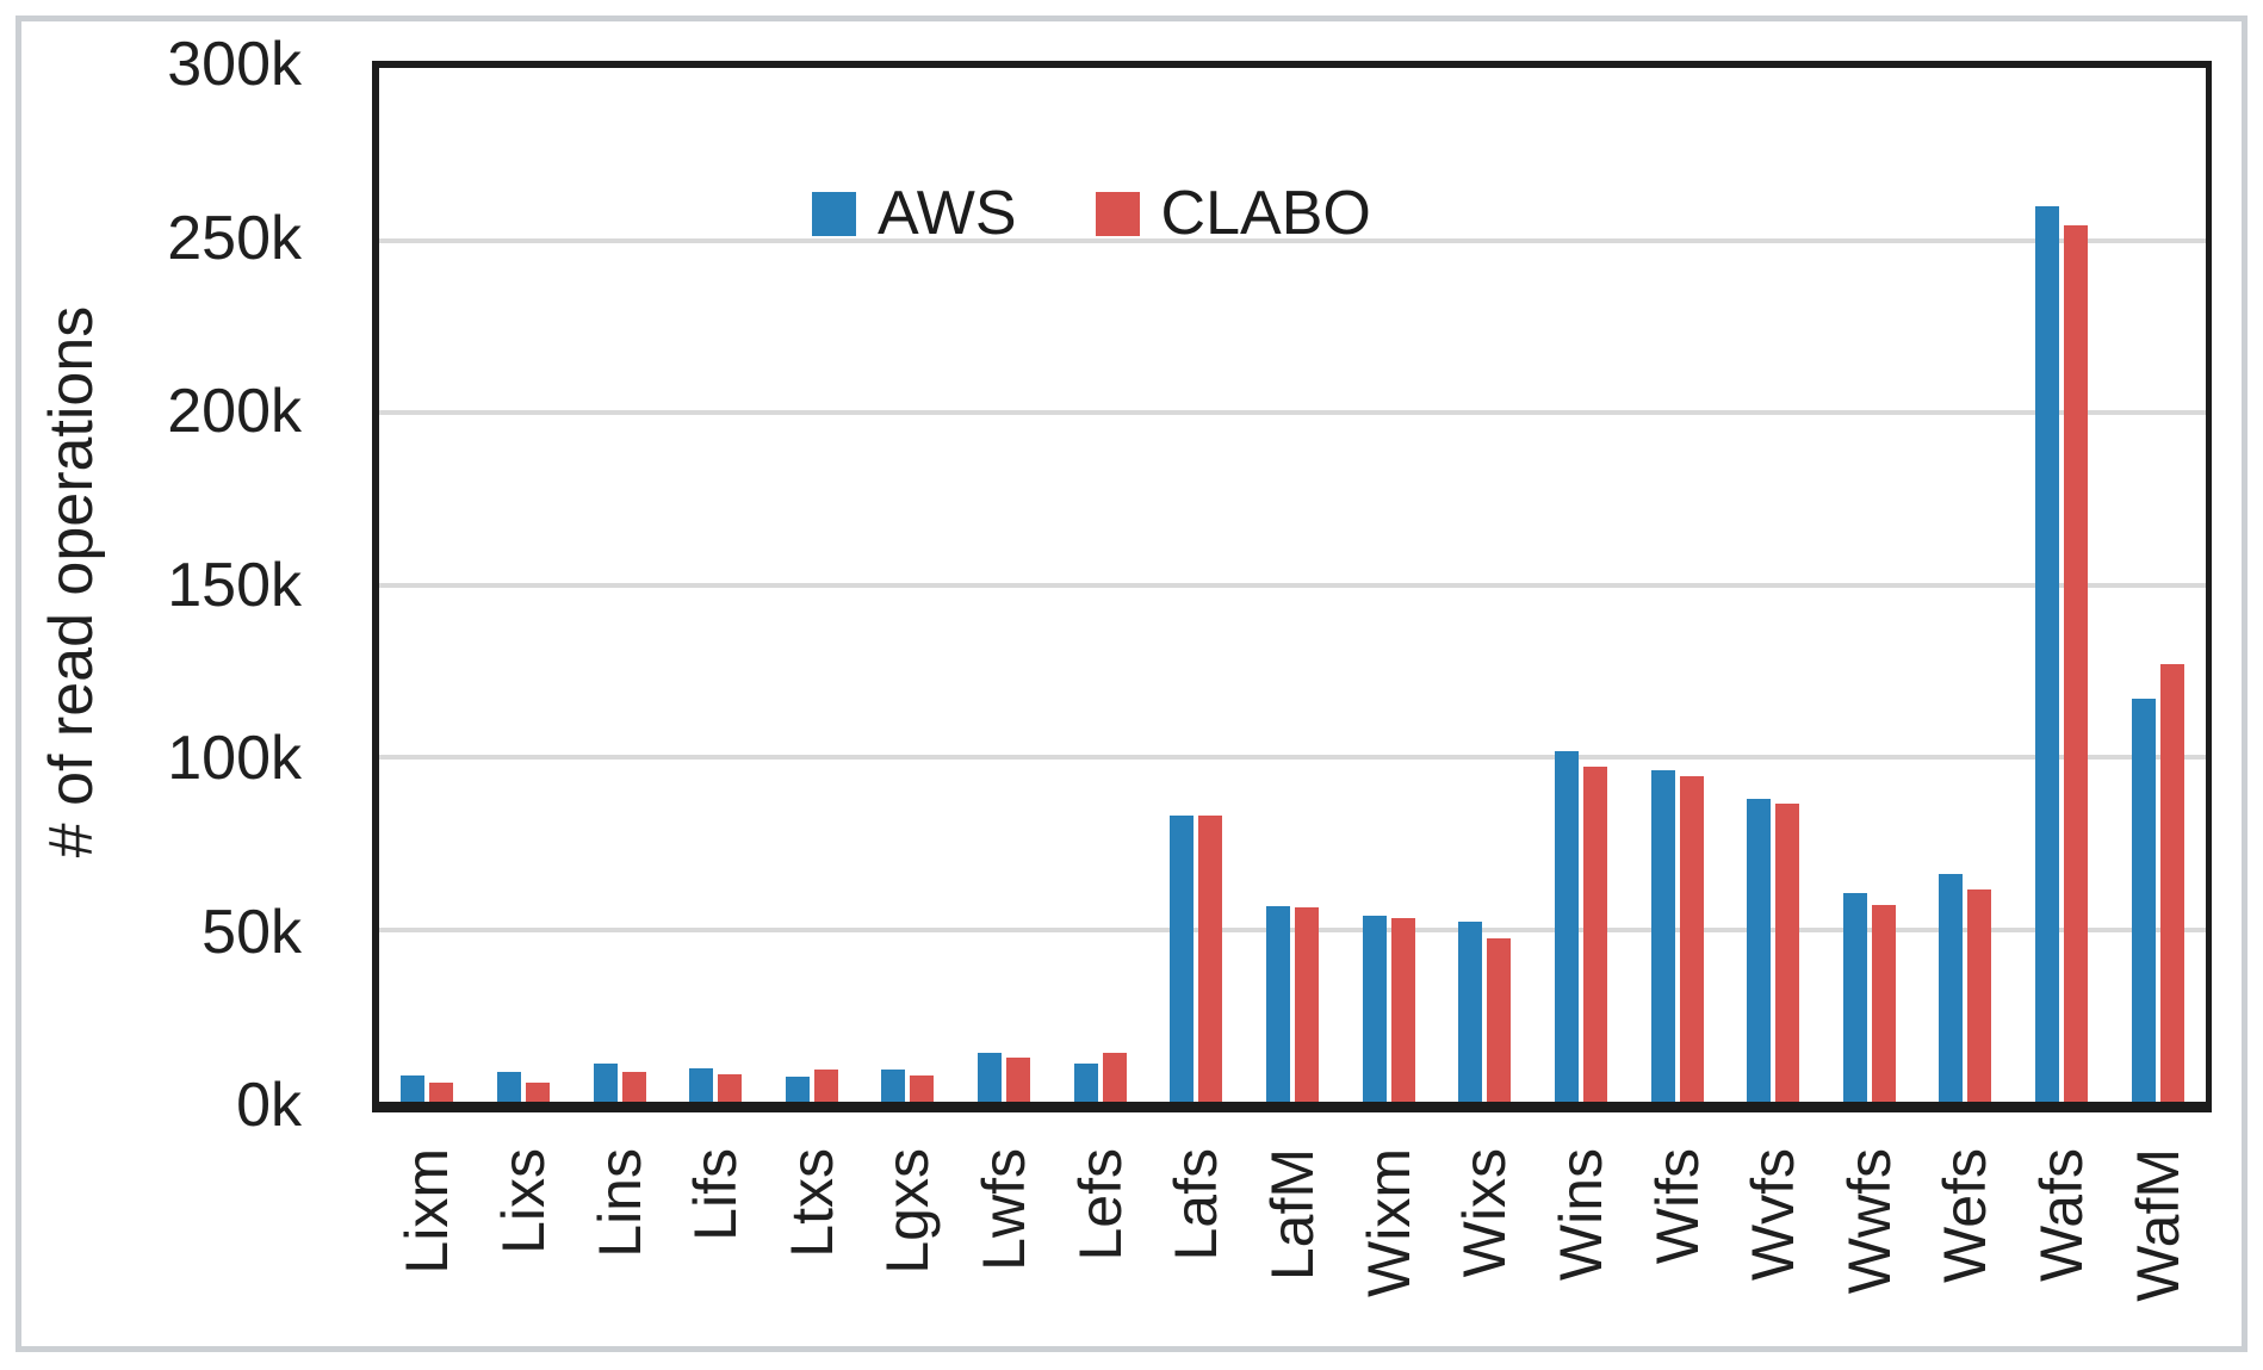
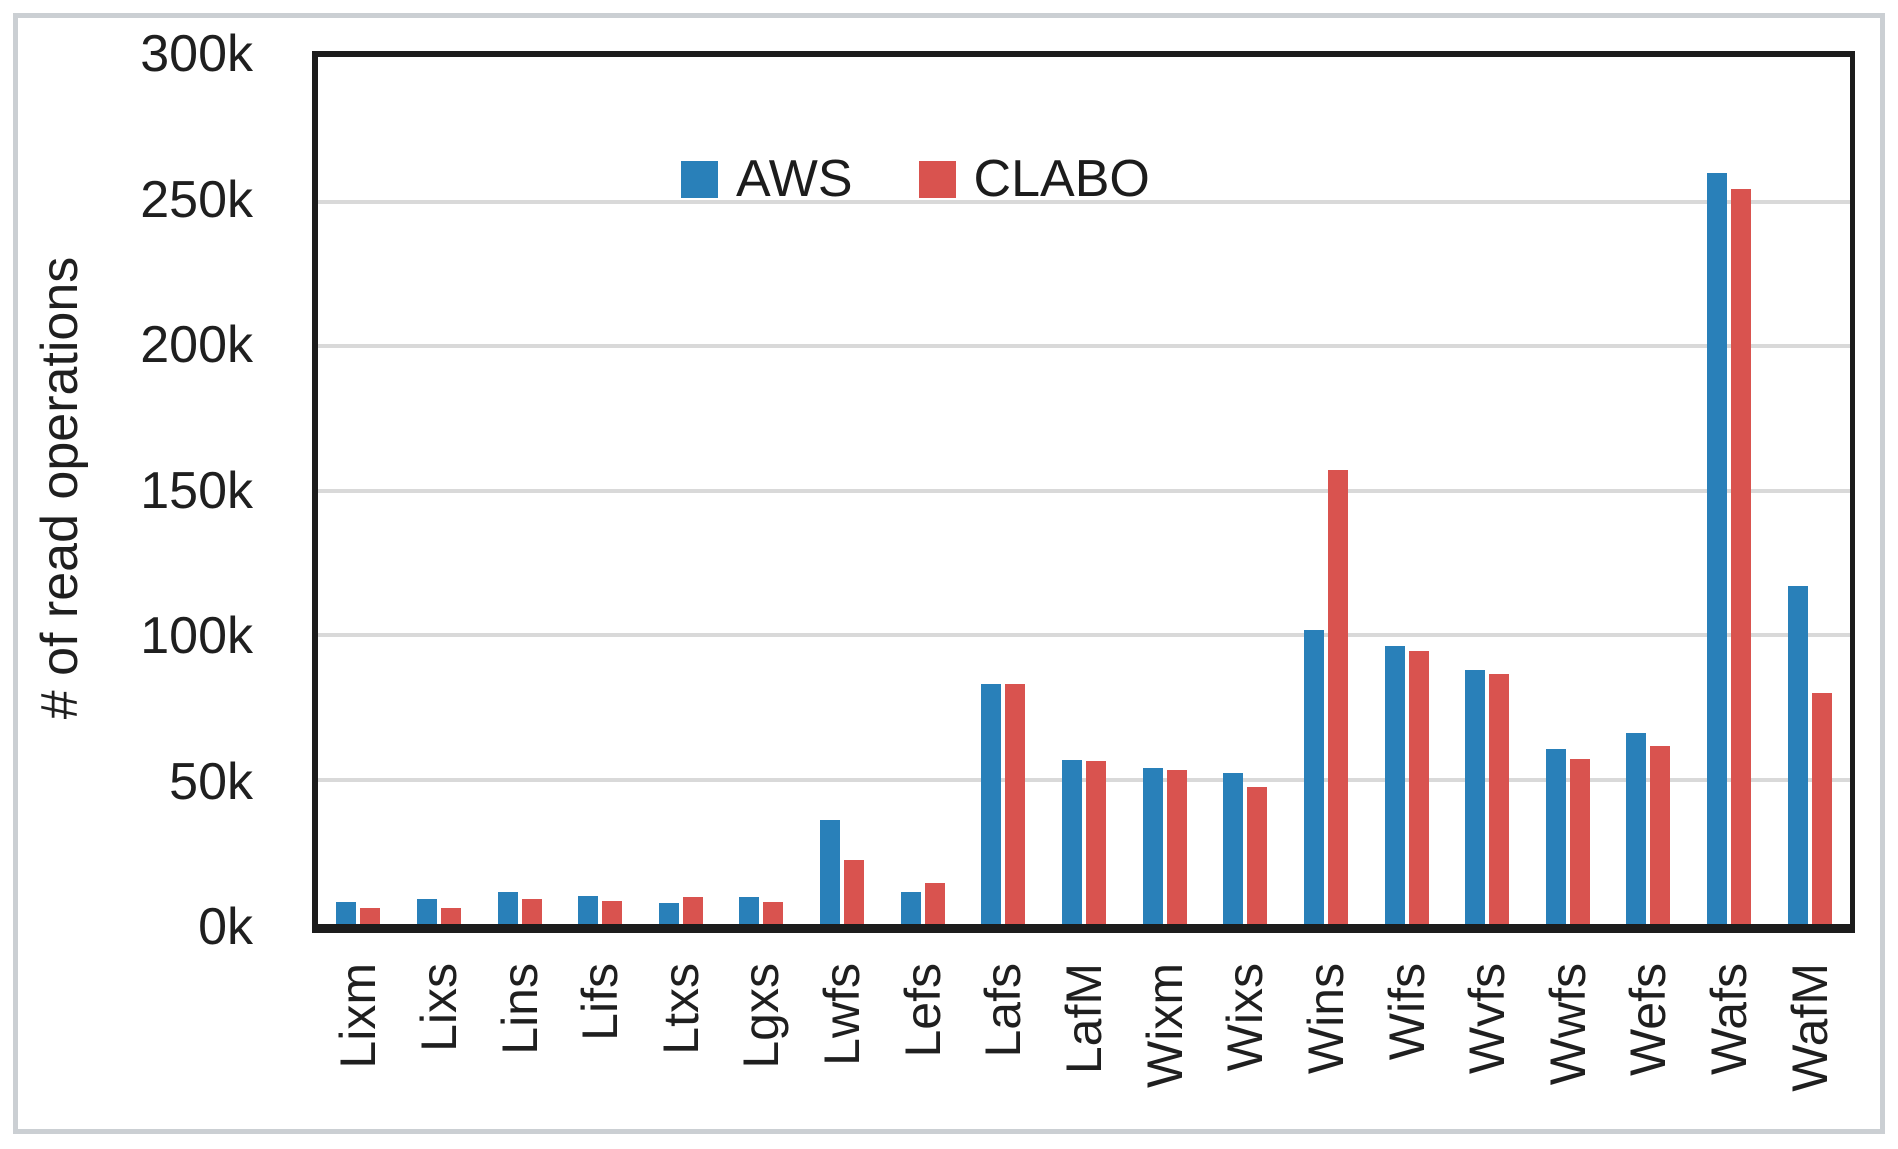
AWS/Lwfs: 14k -> 36k
CLABO/Lwfs: 13k -> 22k
CLABO/Wins: 97k -> 157k
CLABO/WafM: 127k -> 80k
